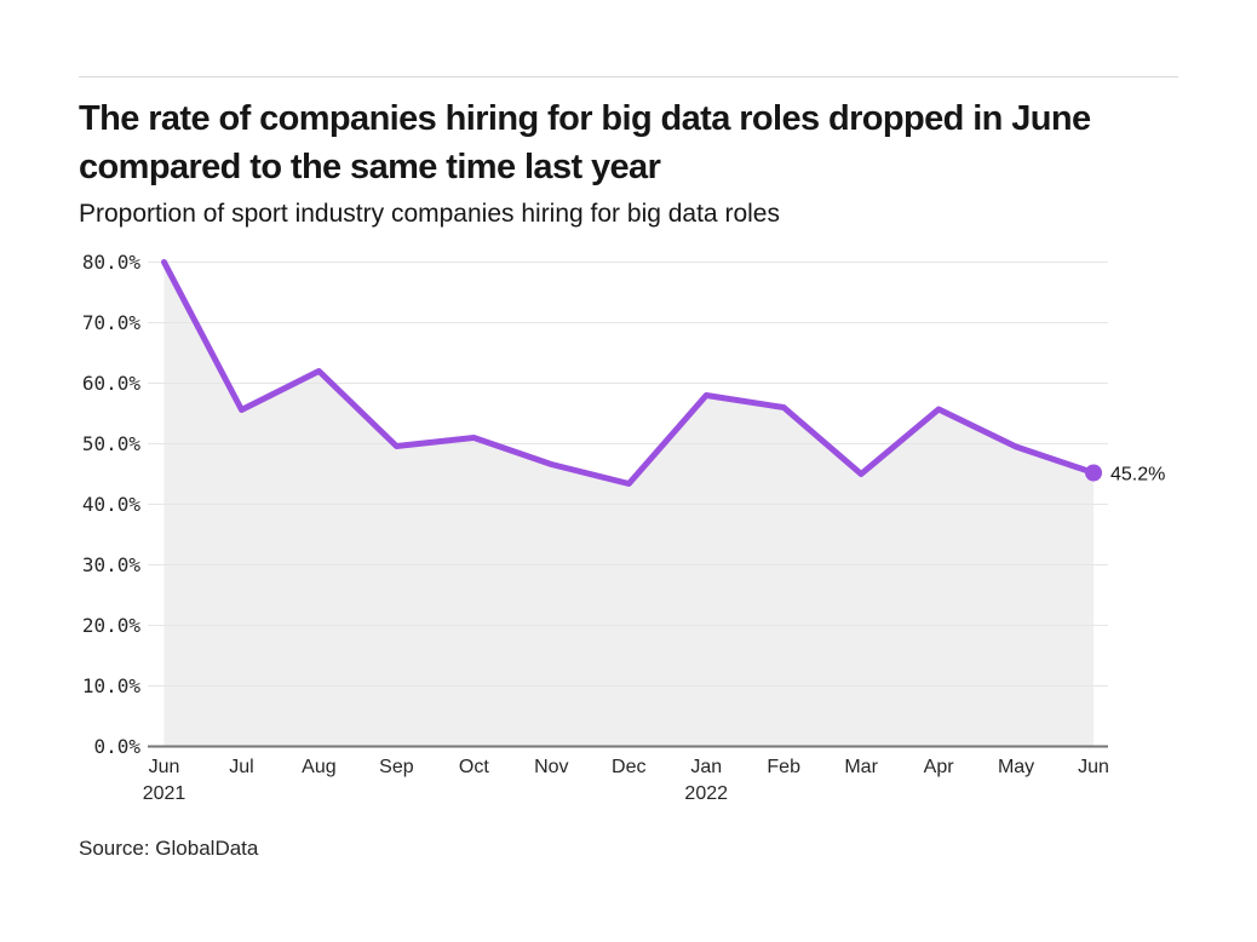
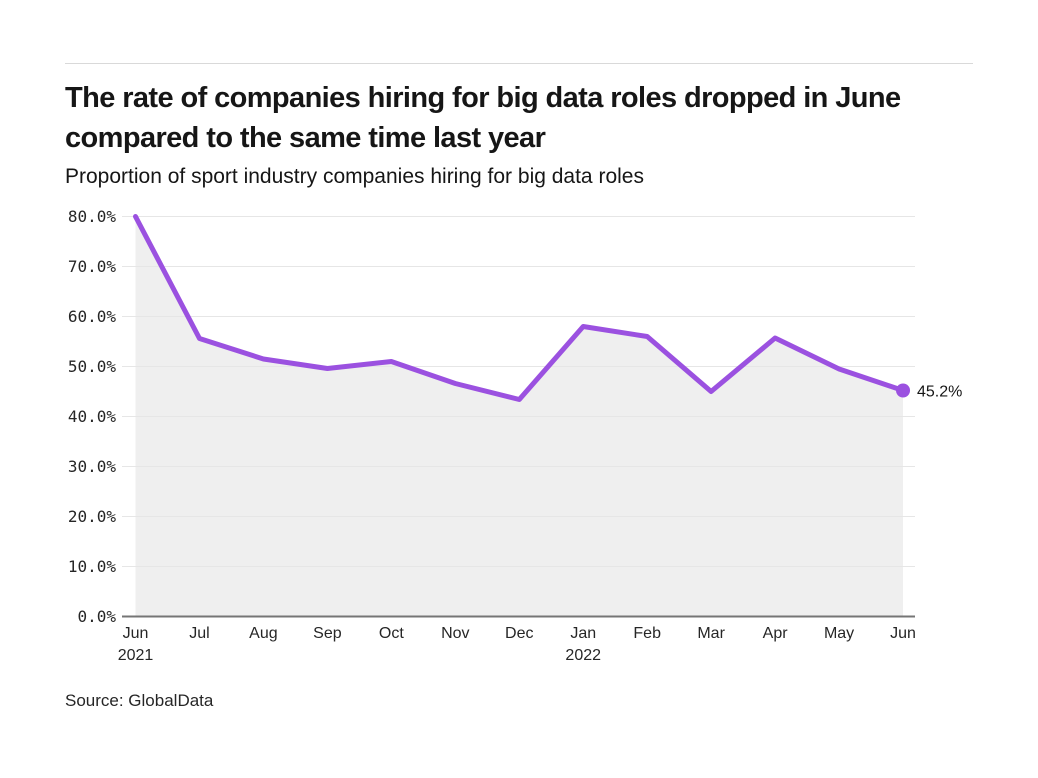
Aug: 62% -> 52%
